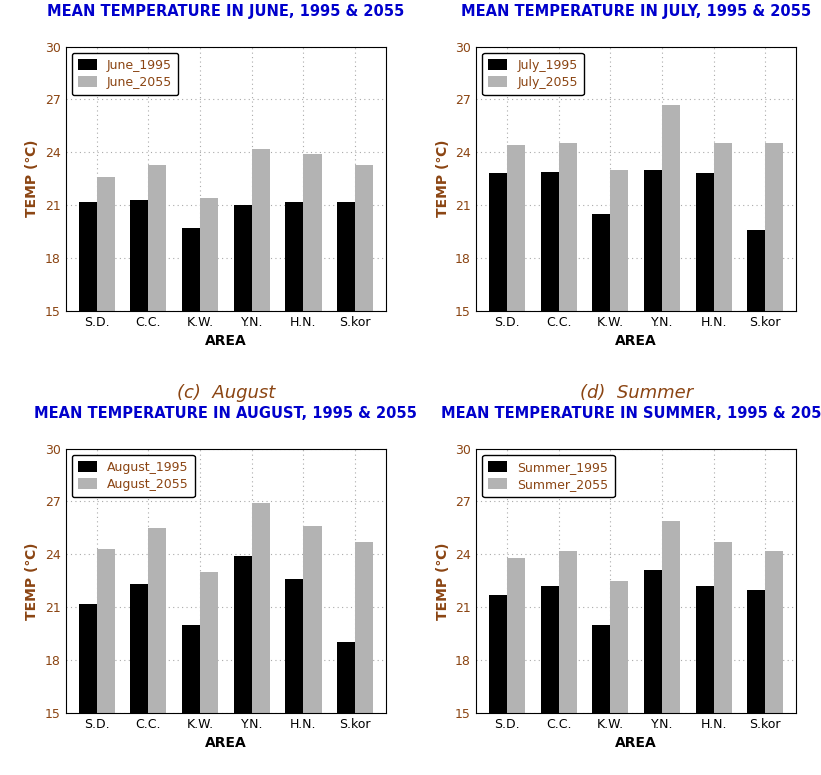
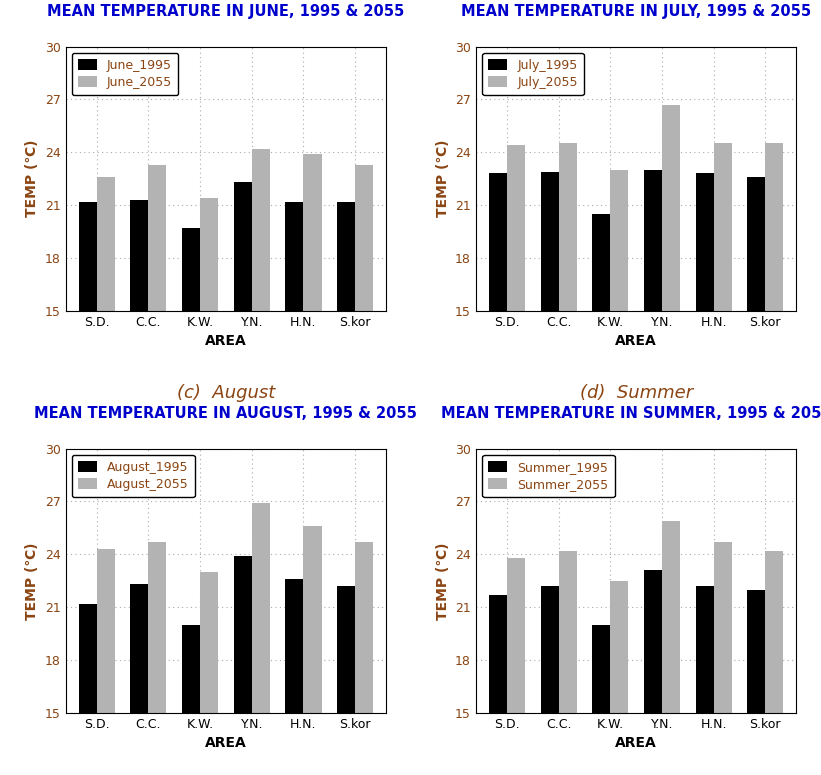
MEAN TEMPERATURE IN JUNE, 1995 & 2055/June_1995/Y.N.: 21.0 -> 22.3
MEAN TEMPERATURE IN JULY, 1995 & 2055/July_1995/S.kor: 19.6 -> 22.6
MEAN TEMPERATURE IN AUGUST, 1995 & 2055/August_2055/C.C.: 25.5 -> 24.7
MEAN TEMPERATURE IN AUGUST, 1995 & 2055/August_1995/S.kor: 19.0 -> 22.2
